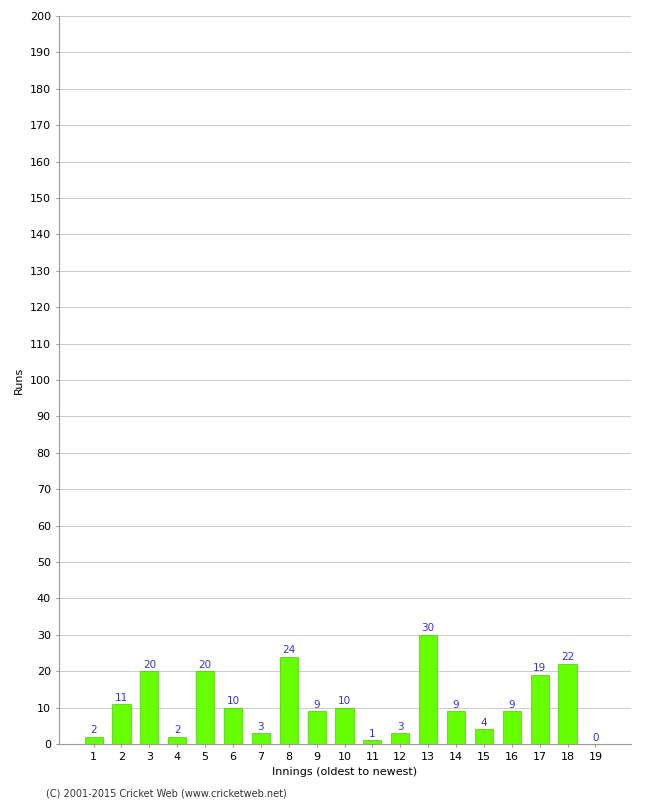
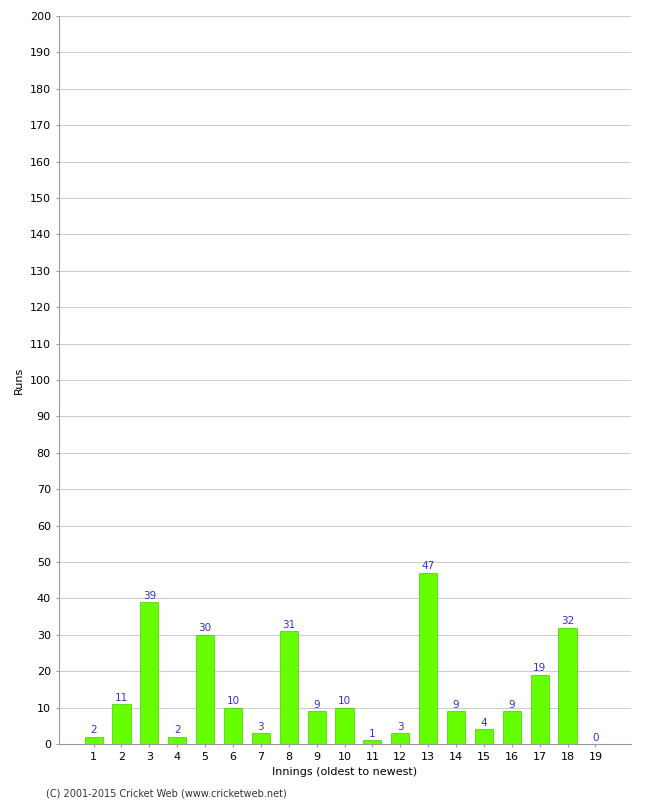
3: 20 -> 39
5: 20 -> 30
8: 24 -> 31
13: 30 -> 47
18: 22 -> 32
